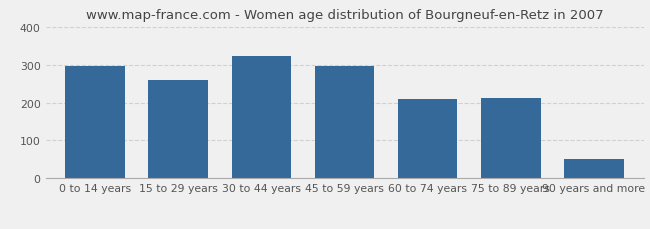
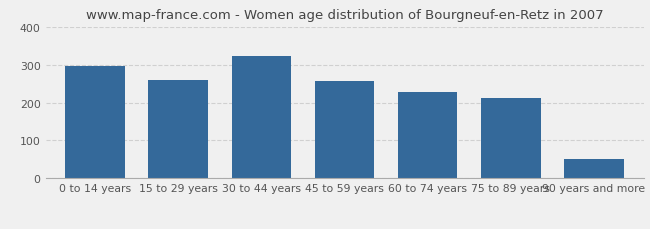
45 to 59 years: 295 -> 257
60 to 74 years: 210 -> 228
